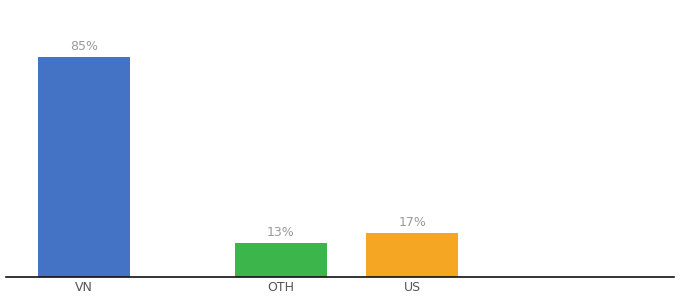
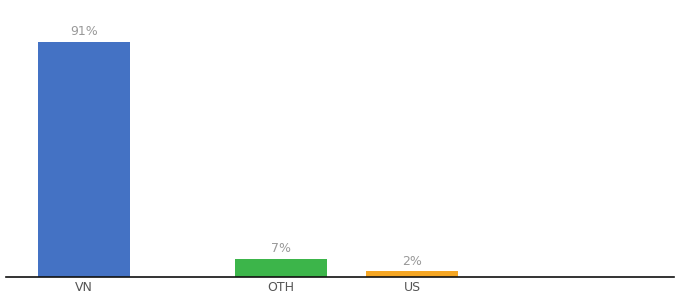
VN: 85% -> 91%
OTH: 13% -> 7%
US: 17% -> 2%
